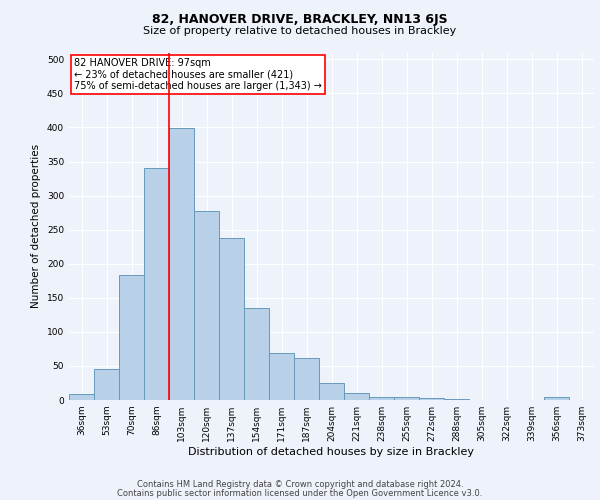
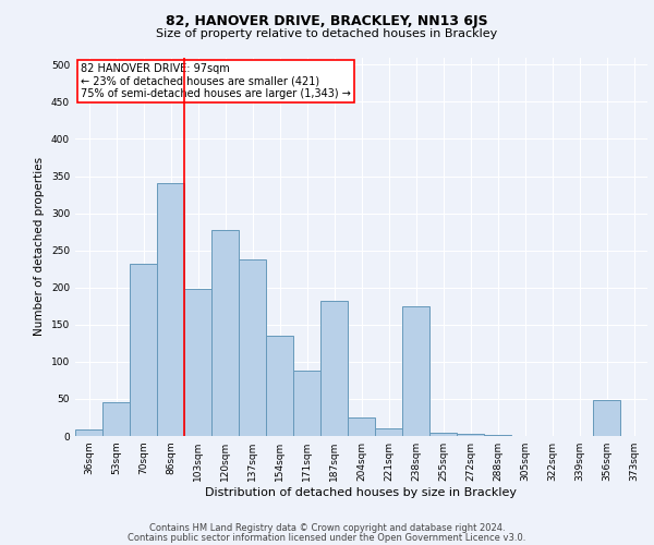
70sqm: 183 -> 232
103sqm: 399 -> 198
171sqm: 69 -> 88
187sqm: 61 -> 182
238sqm: 5 -> 174
356sqm: 5 -> 48
